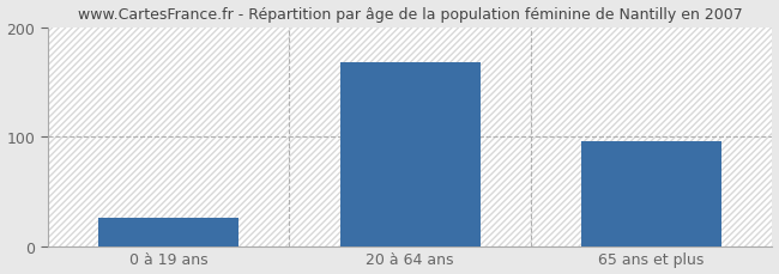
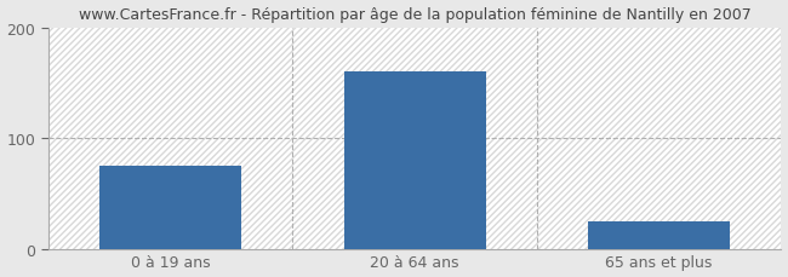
0 à 19 ans: 26 -> 75
20 à 64 ans: 168 -> 160
65 ans et plus: 96 -> 25
